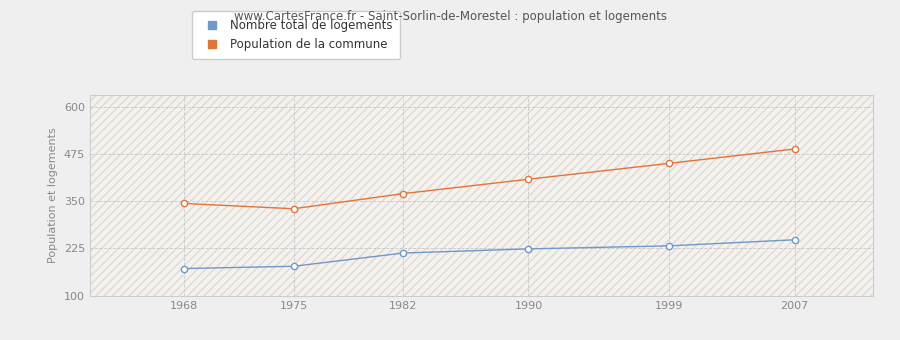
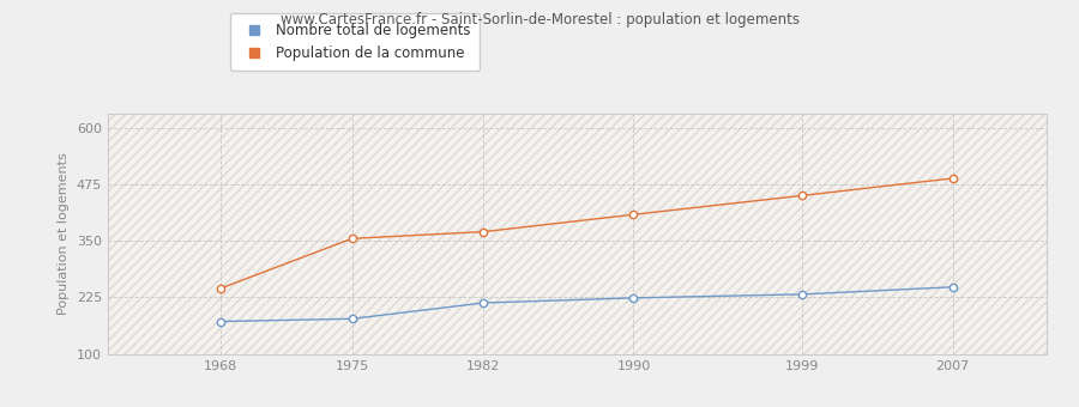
Population de la commune/1968: 344 -> 245
Population de la commune/1975: 330 -> 355
